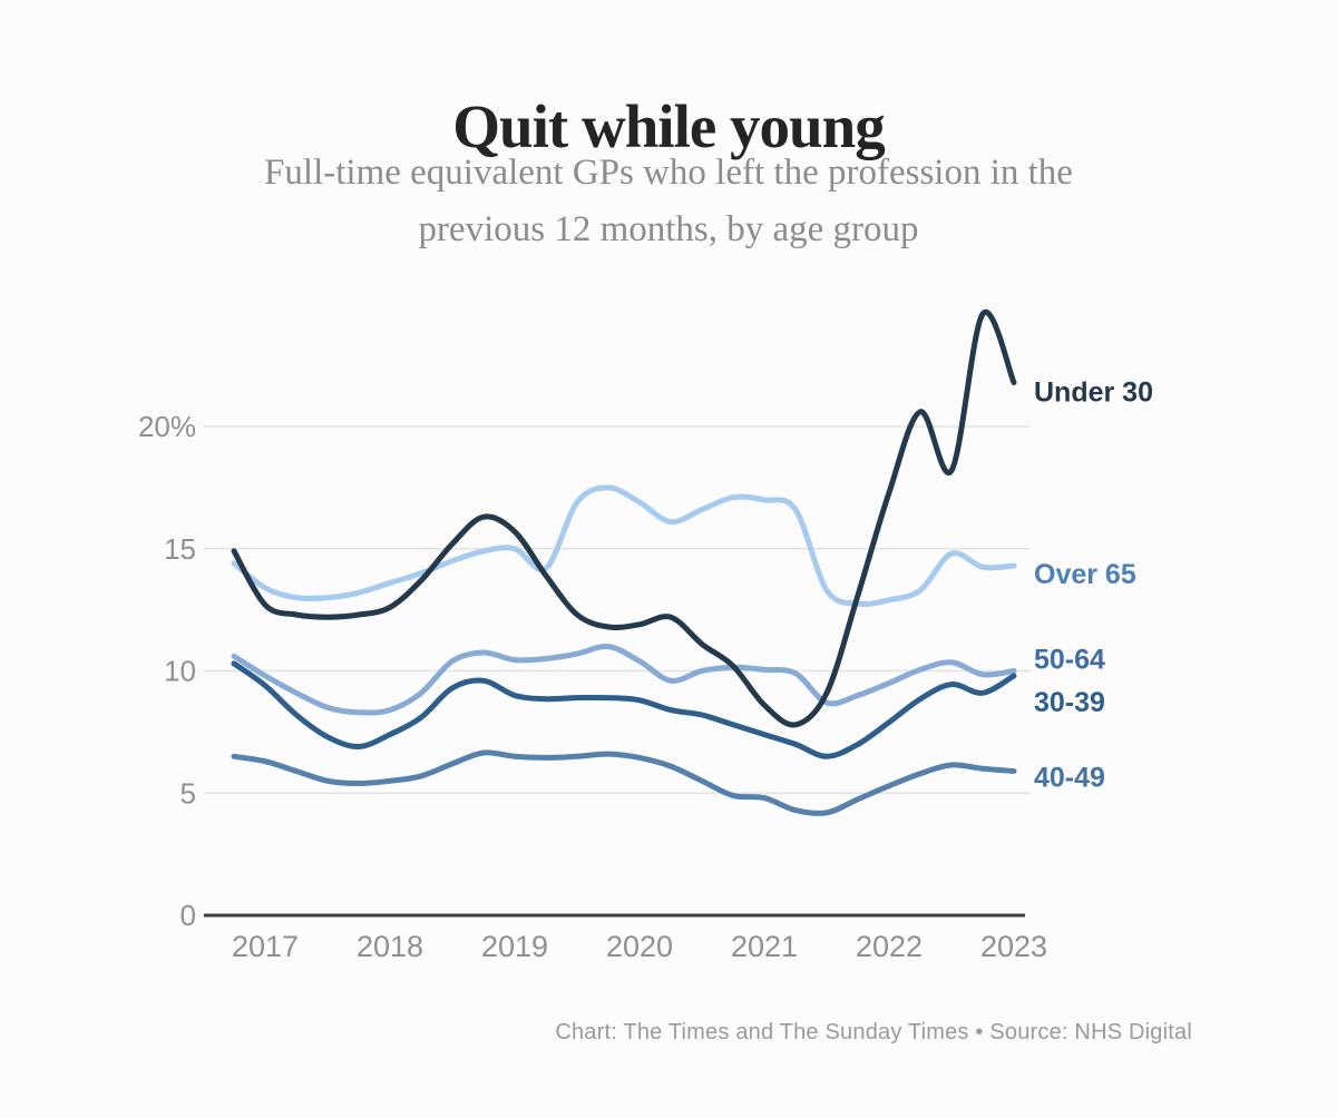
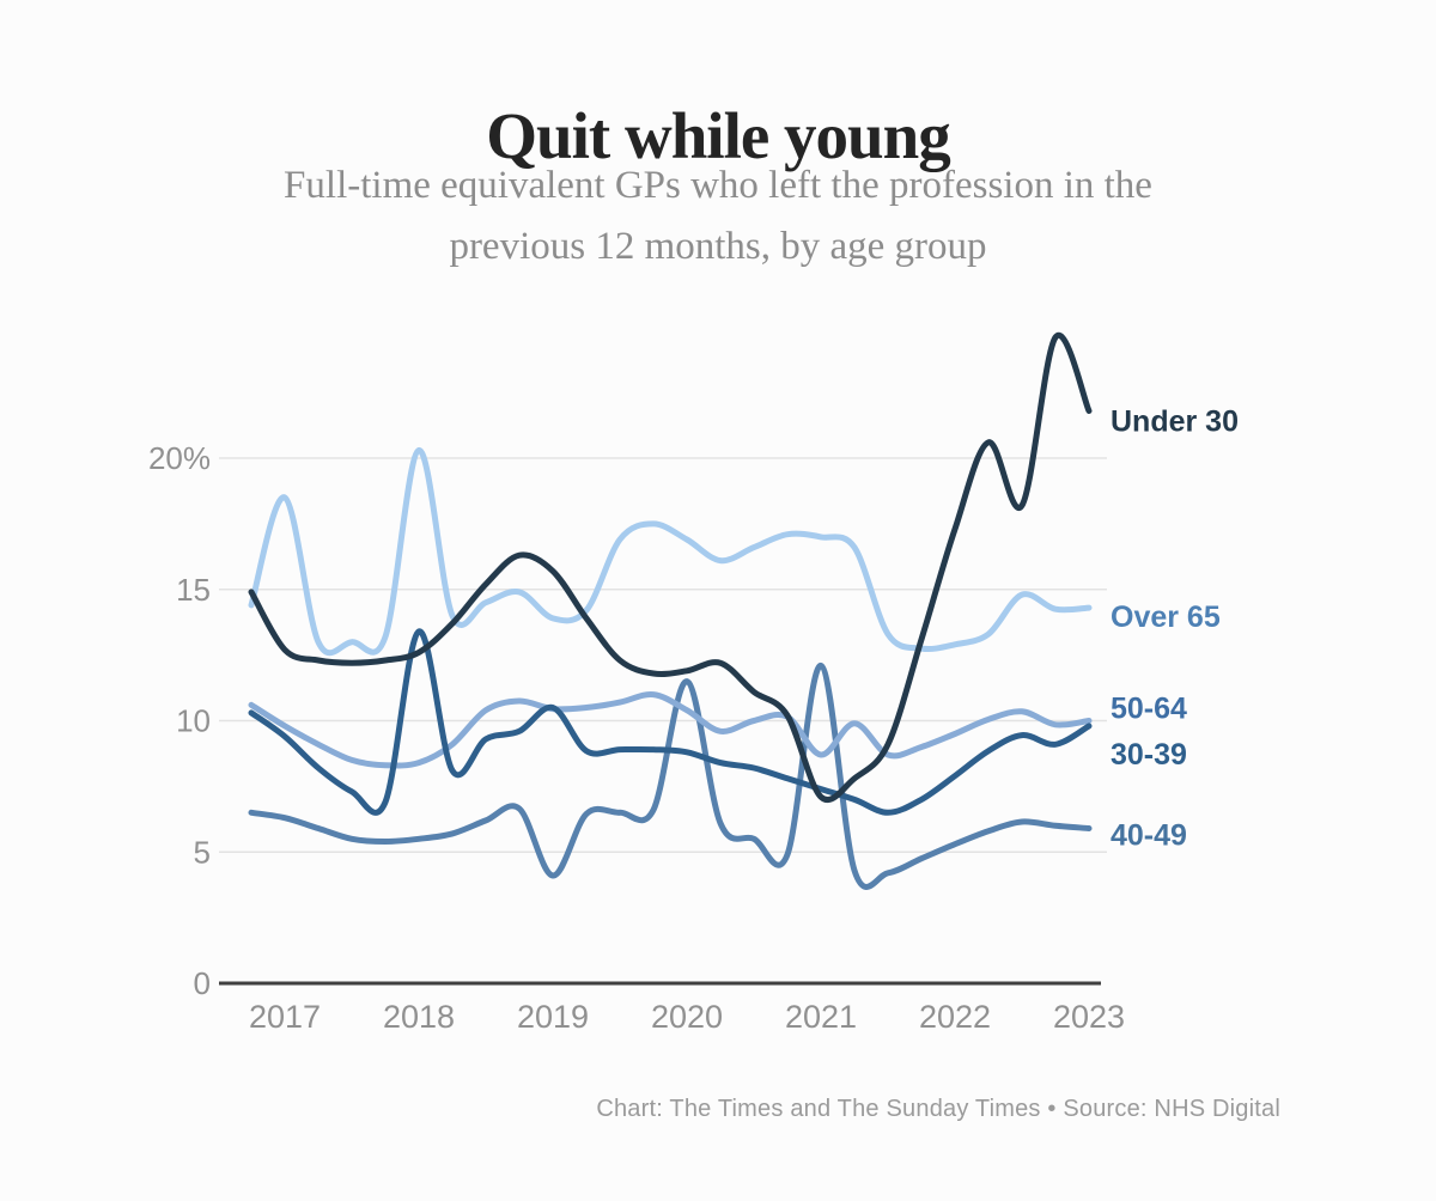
Over 65/2017: 13.4% -> 18.5%
Over 65/2018: 13.6% -> 20.3%
30-39/2018: 7.4% -> 13.4%
Over 65/2019: 15.0% -> 13.9%
30-39/2019: 9.0% -> 10.5%
40-49/2019: 6.5% -> 4.1%
40-49/2020: 6.5% -> 11.5%
Under 30/2021: 8.6% -> 7.1%
50-64/2021: 10.1% -> 8.7%
40-49/2021: 4.8% -> 12.1%
